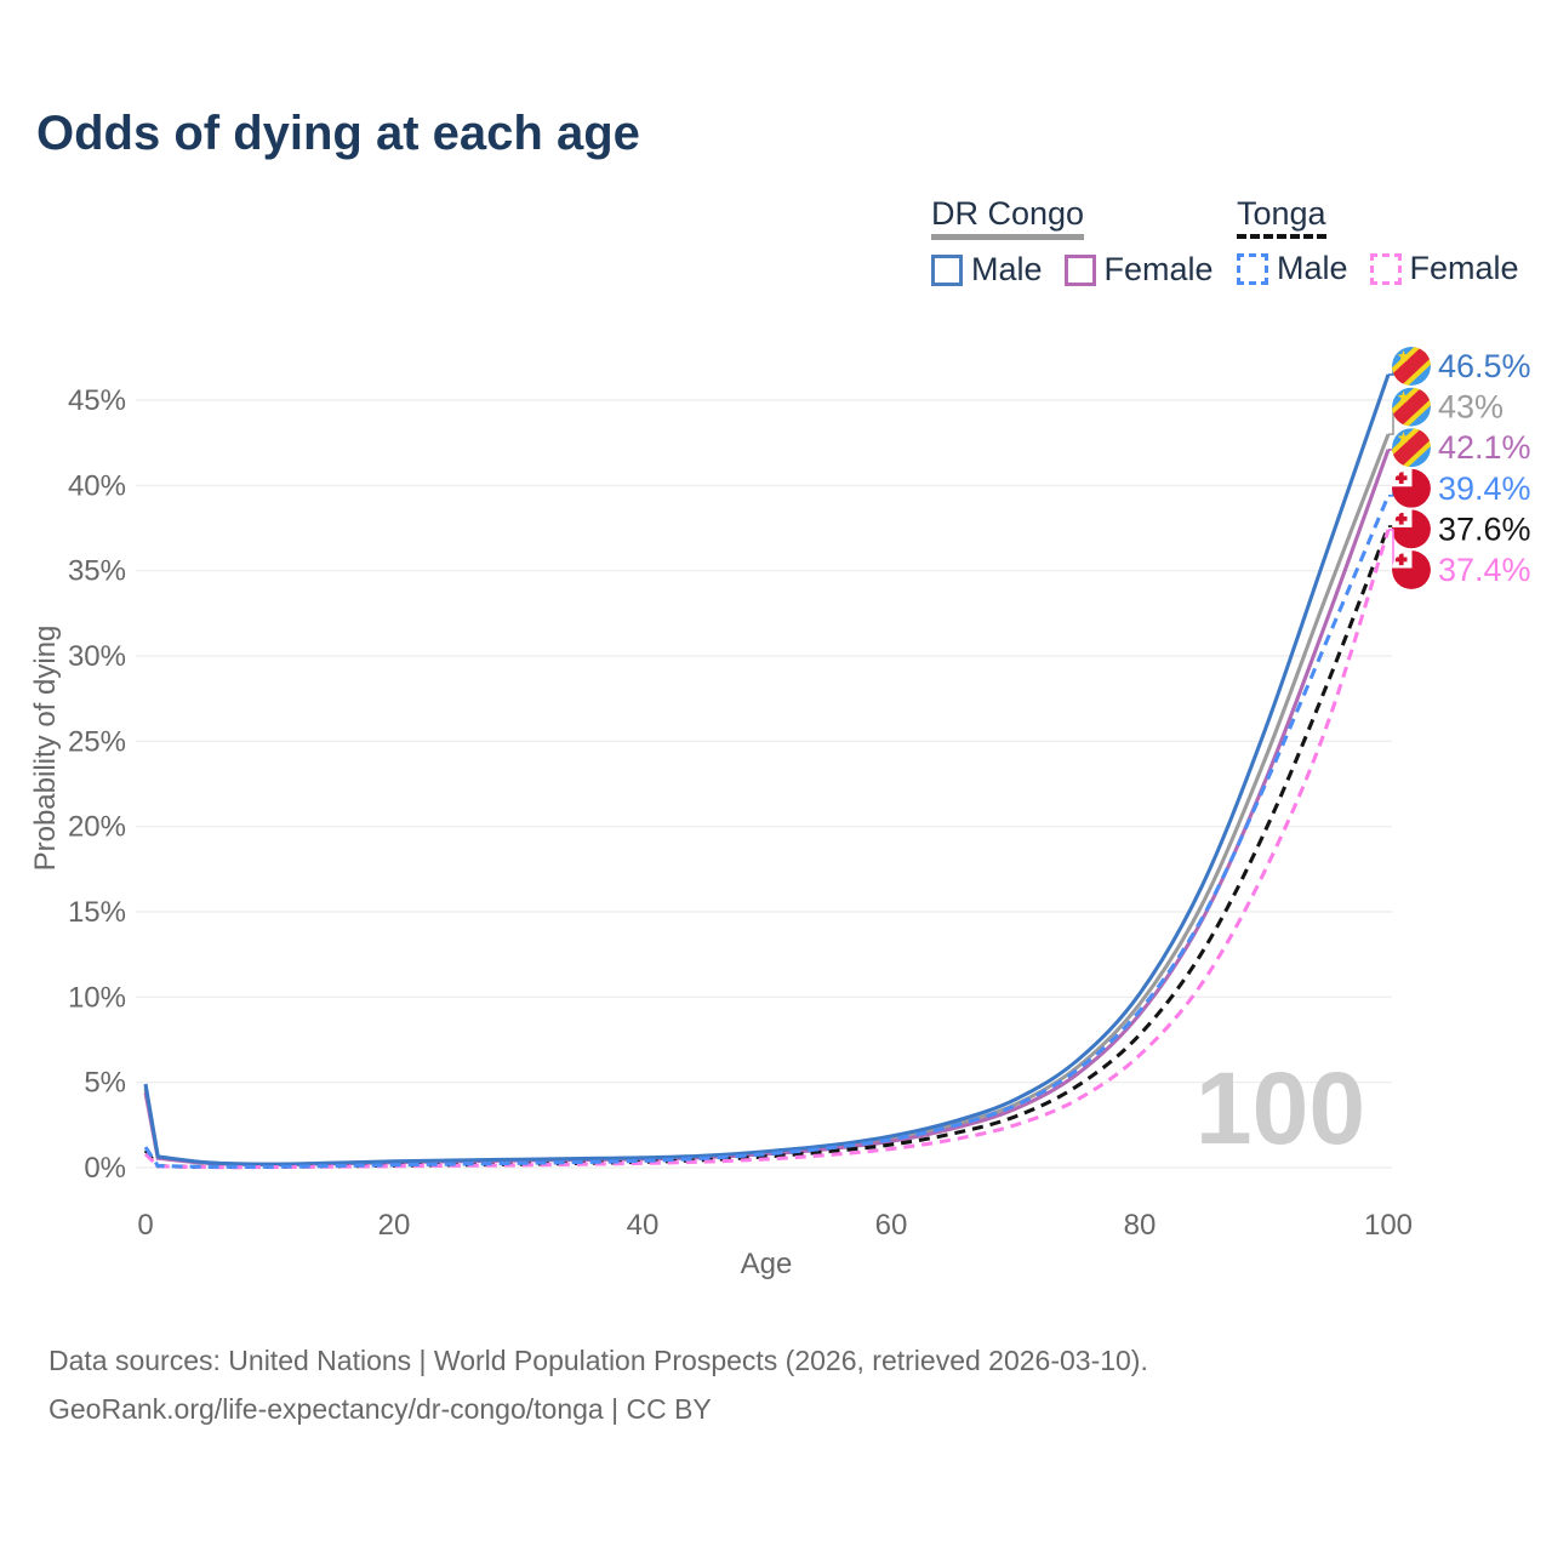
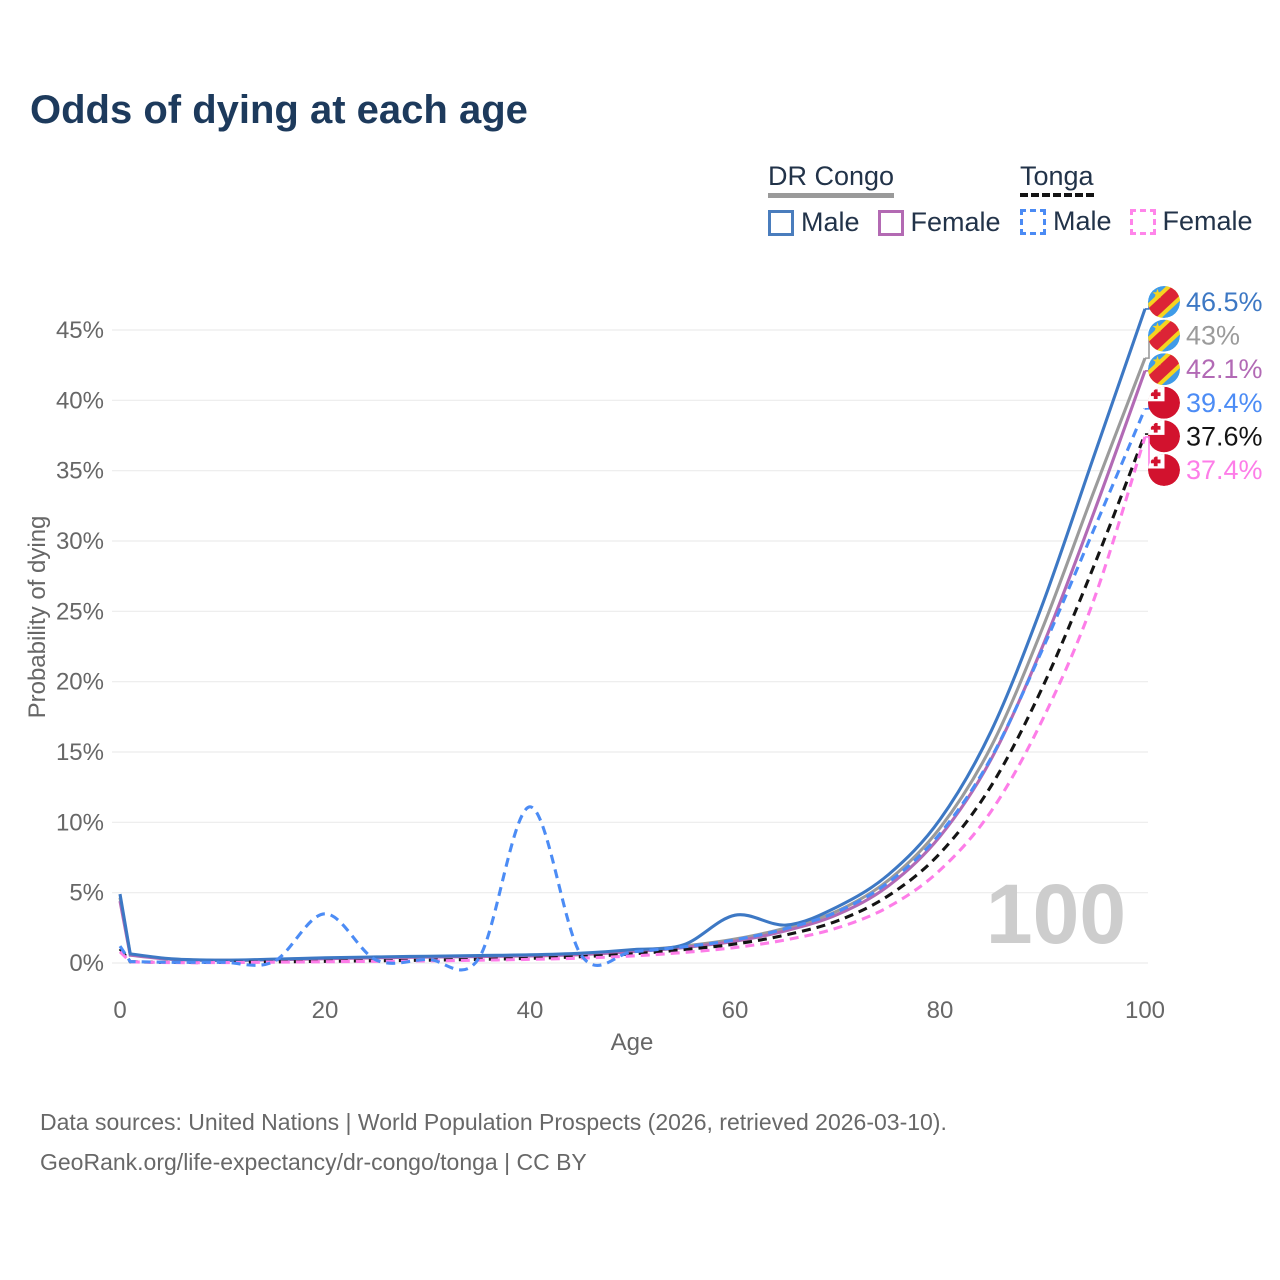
Tonga Male/20: 0.2% -> 3.5%
Tonga Male/40: 0.4% -> 11.1%
DR Congo Male/60: 1.9% -> 3.4%
